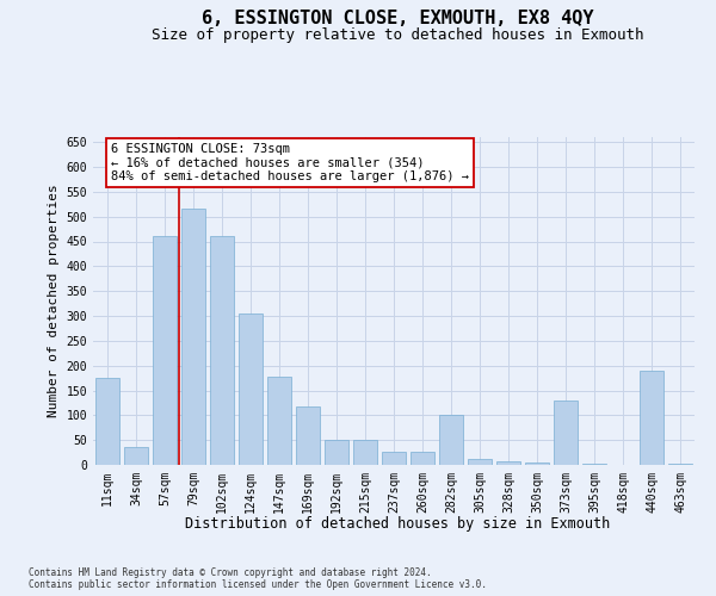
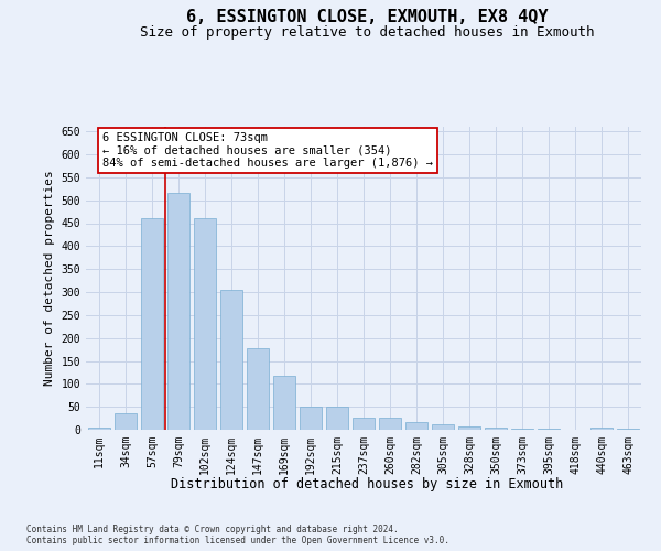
11sqm: 175 -> 5
282sqm: 100 -> 18
373sqm: 130 -> 3
440sqm: 190 -> 5
